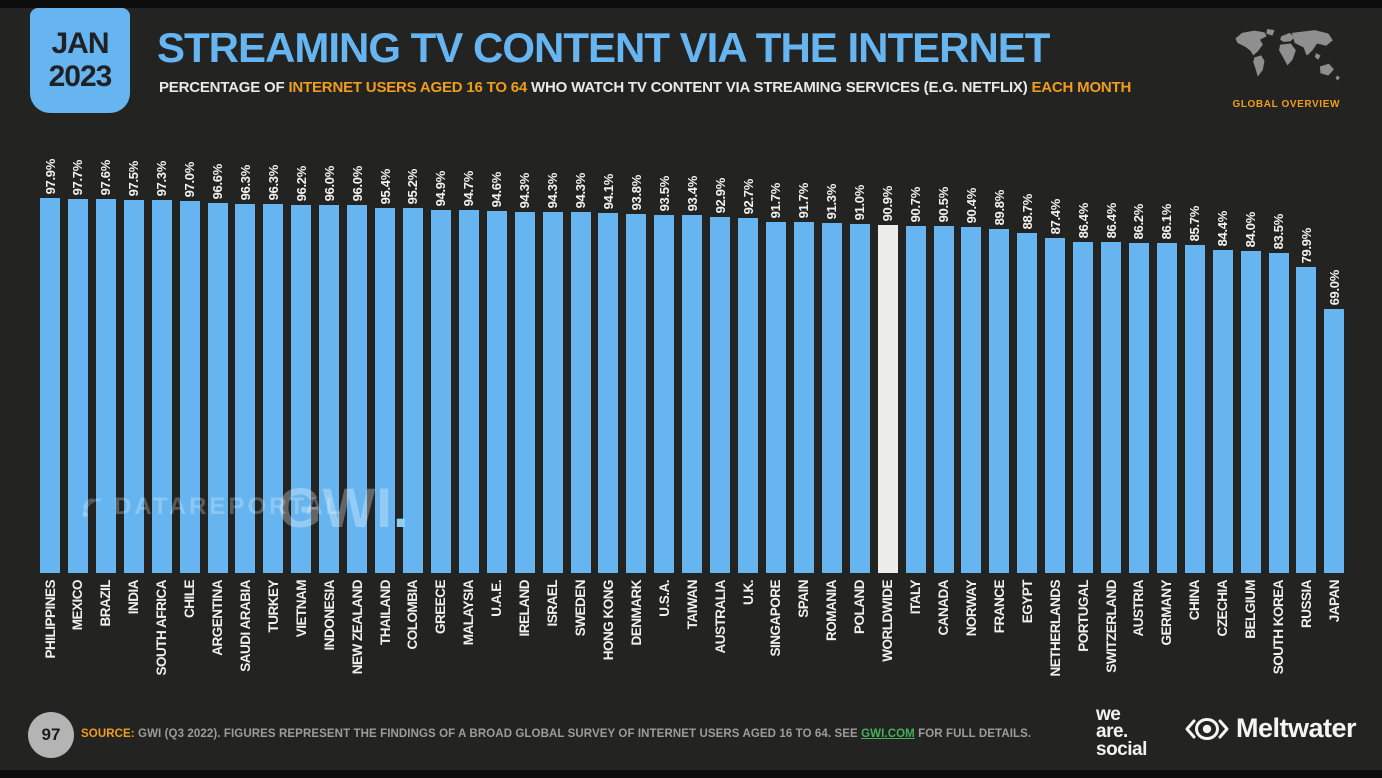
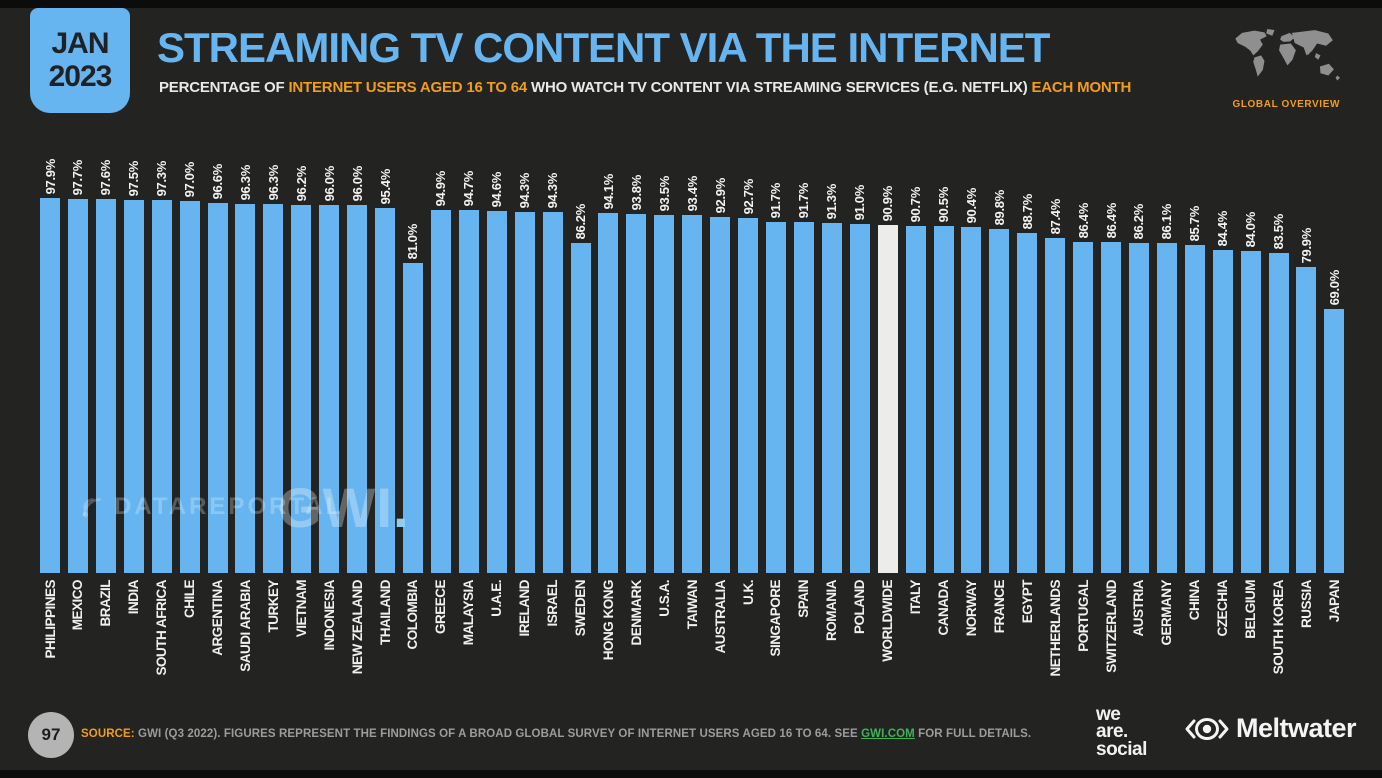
COLOMBIA: 95.2% -> 81.0%
SWEDEN: 94.3% -> 86.2%
